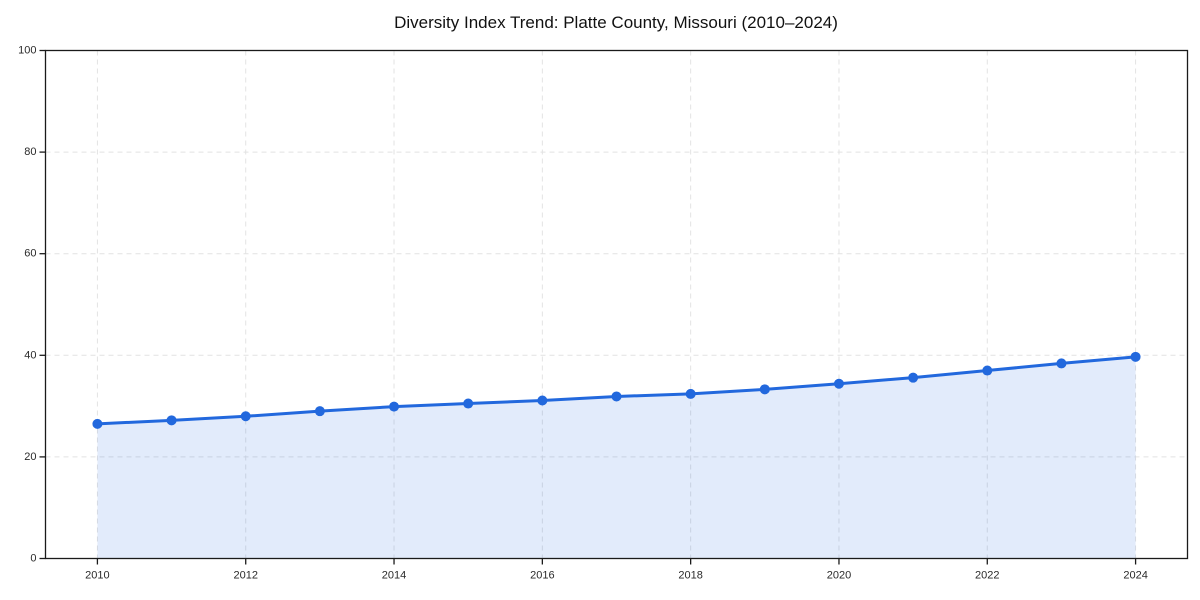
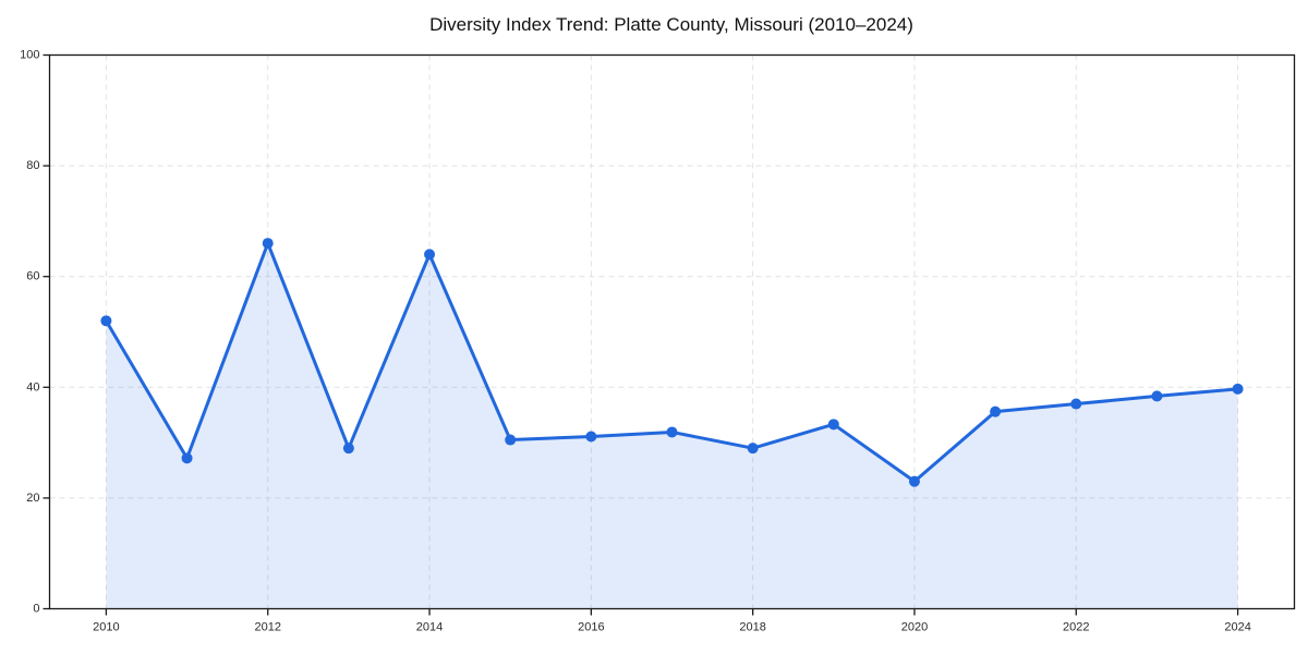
2010: 26 -> 52
2012: 28 -> 66
2014: 30 -> 64
2018: 32 -> 29
2020: 34 -> 23
